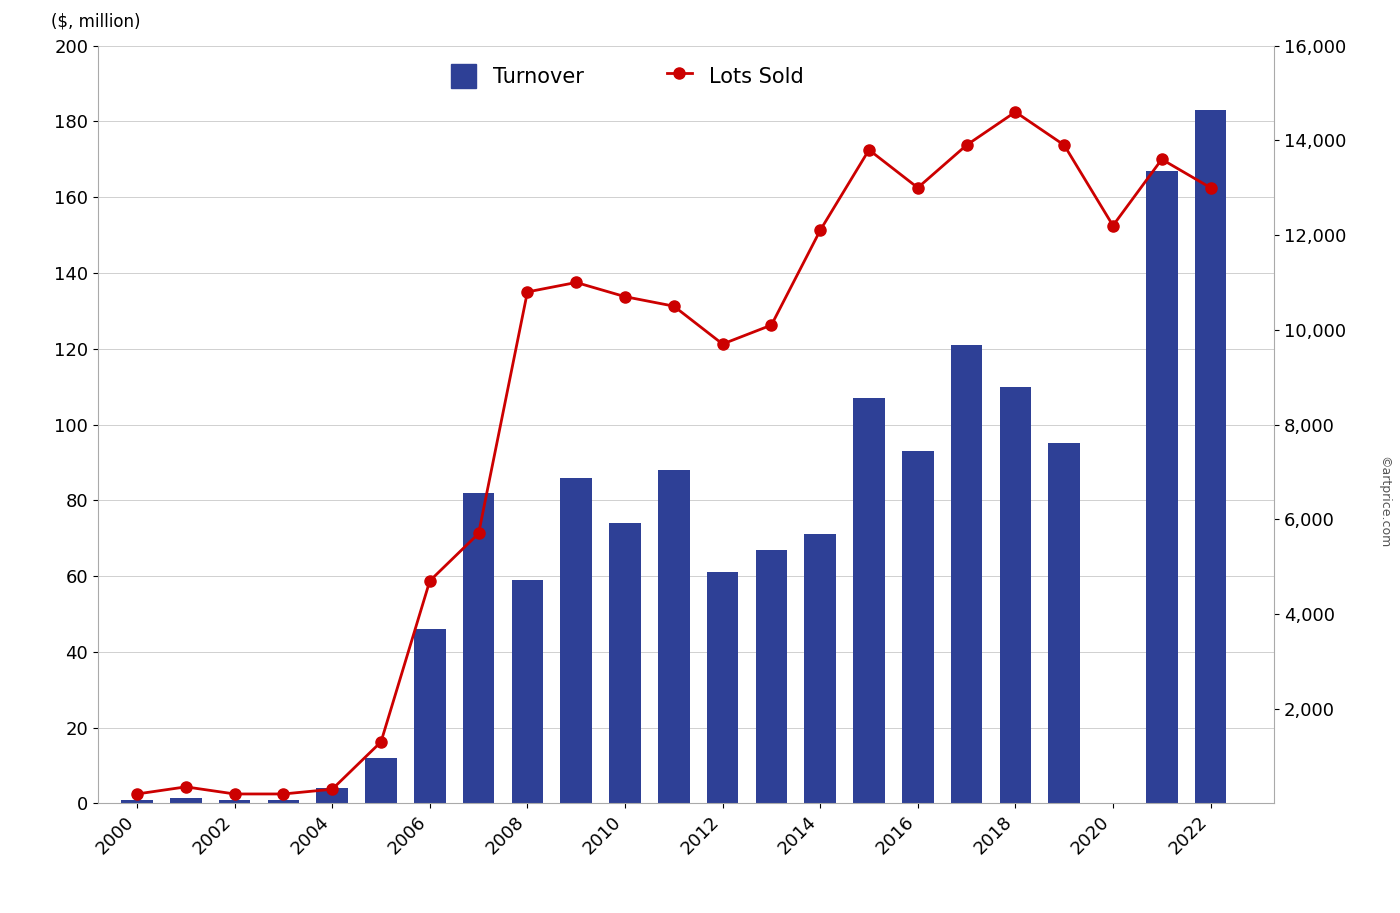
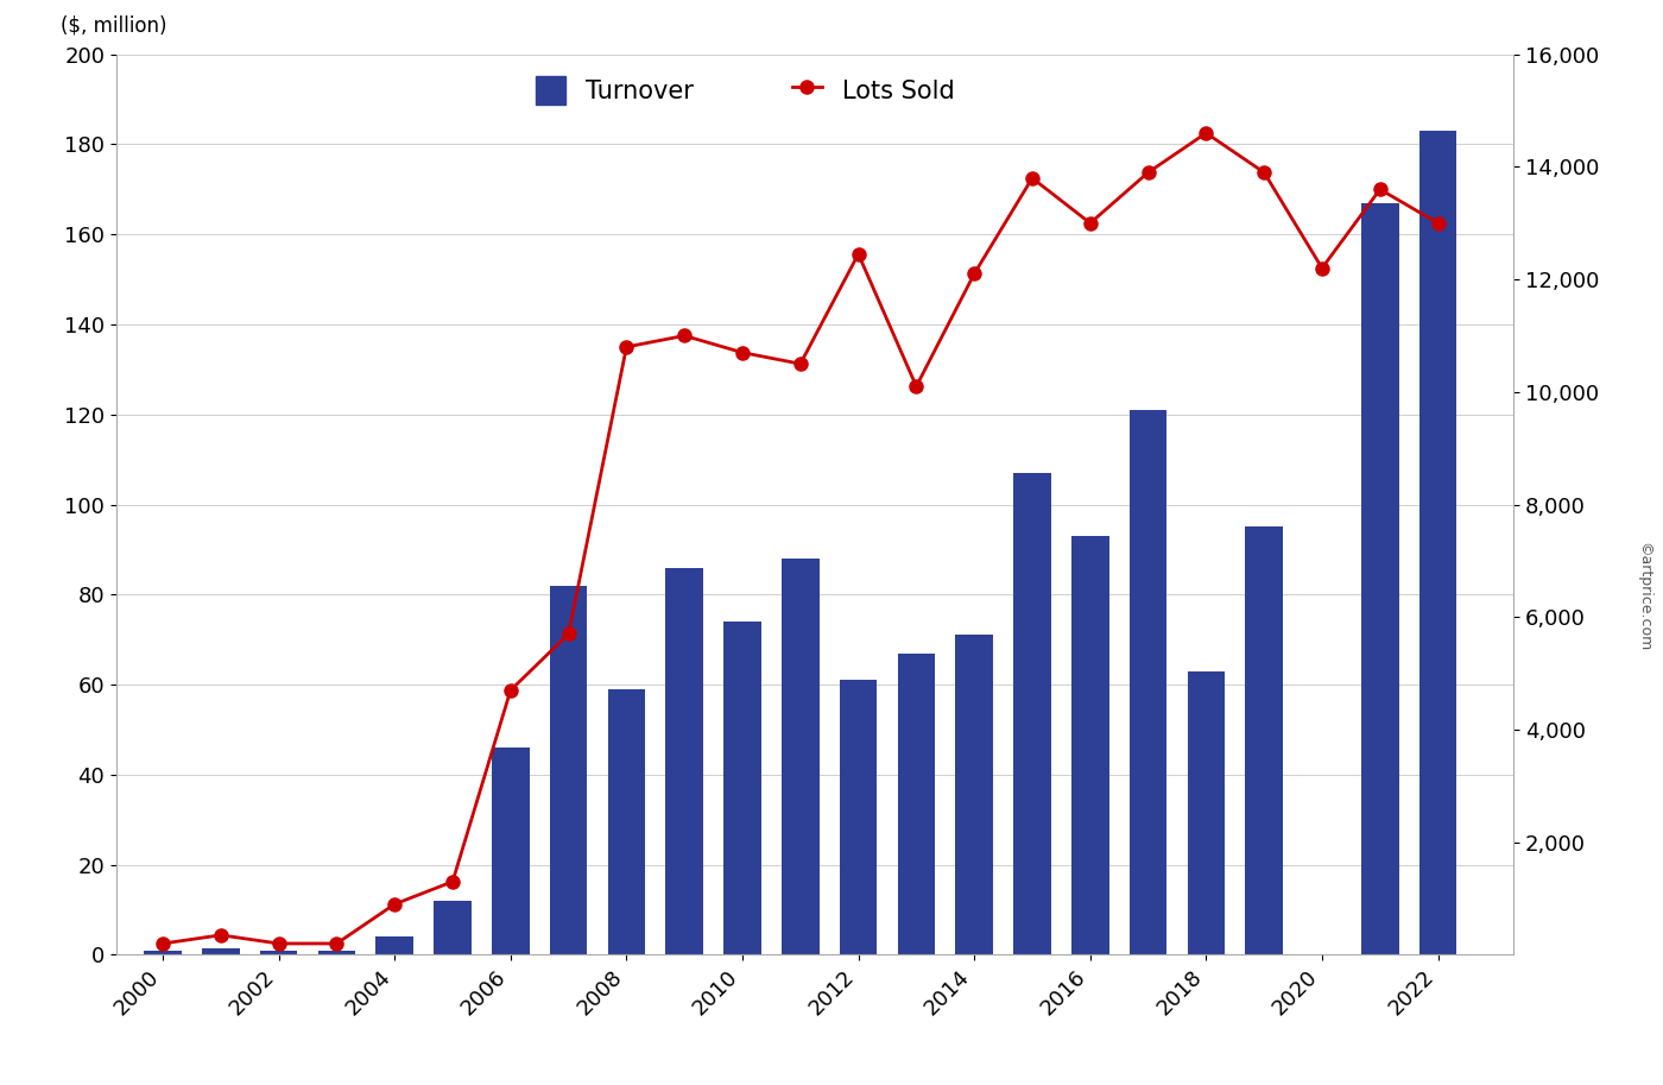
Lots Sold/2004: 300 -> 900
Lots Sold/2012: 9,700 -> 12,450
Turnover/2018: 110.0 -> 63.0
